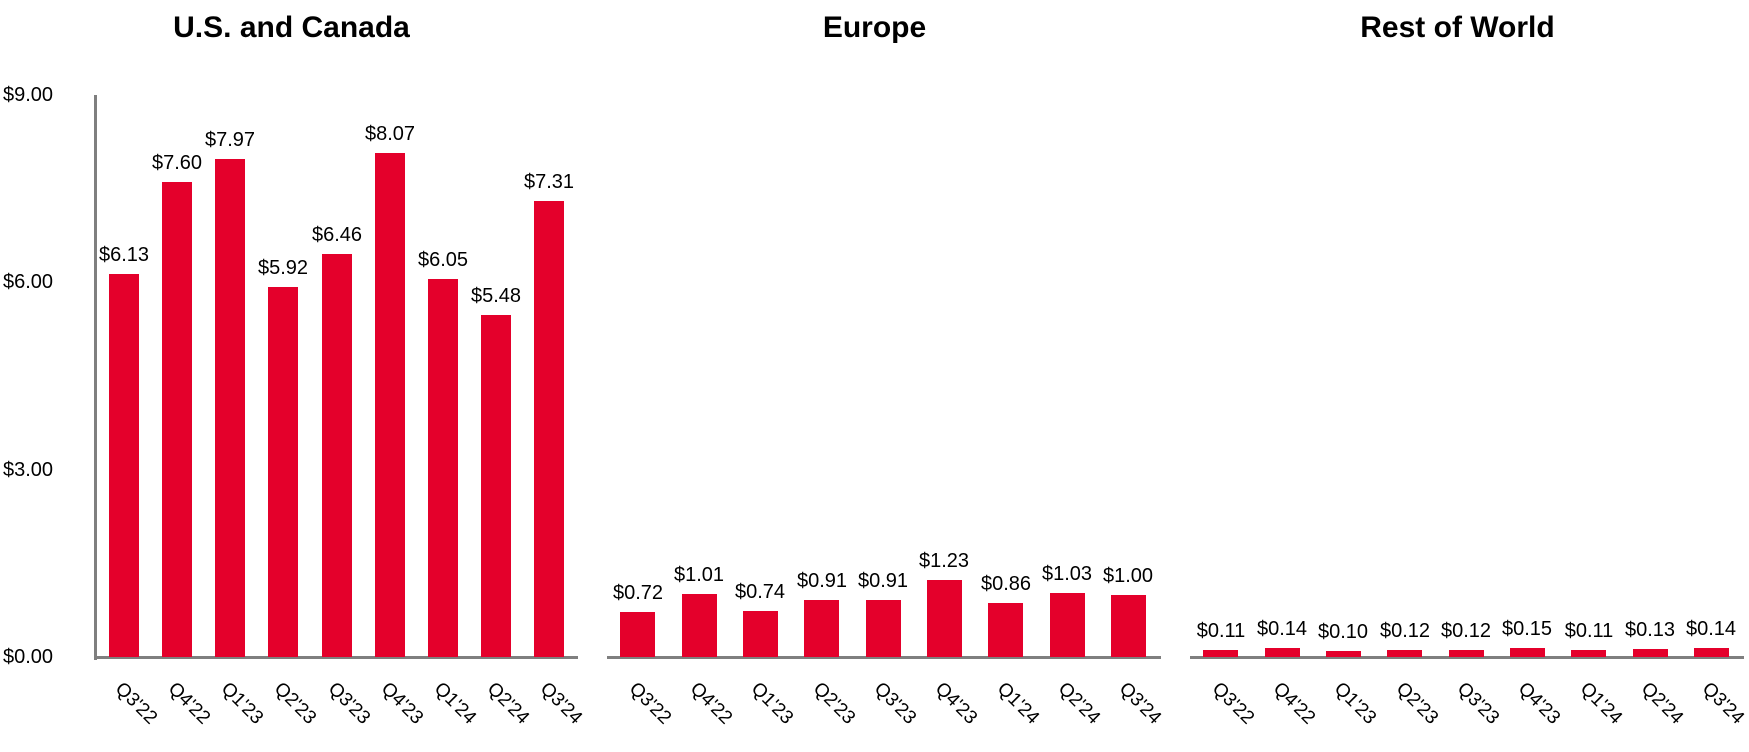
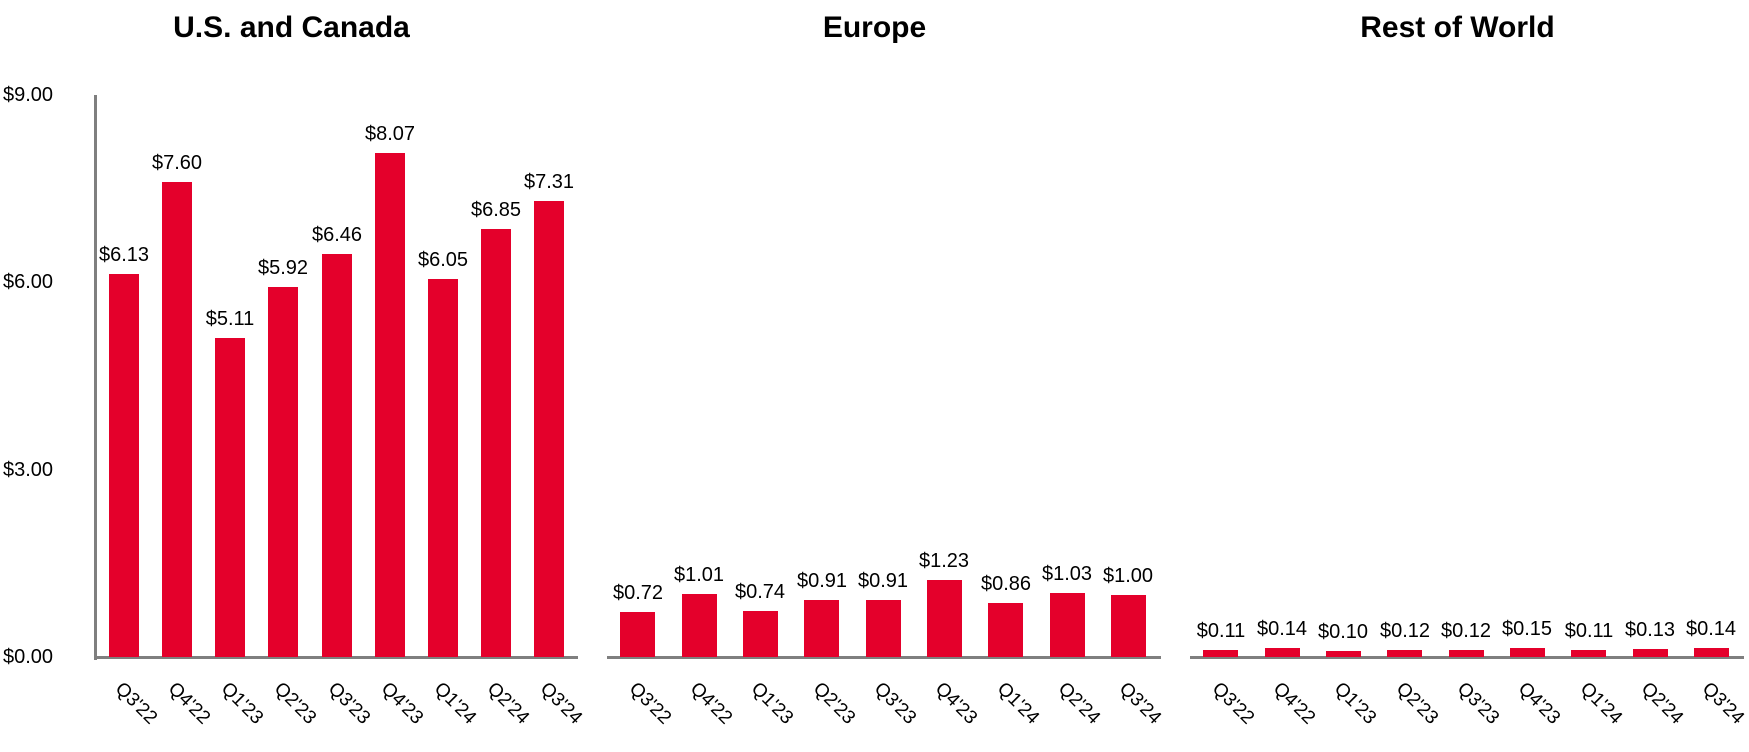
U.S. and Canada/Q1'23: $7.97 -> $5.11
U.S. and Canada/Q2'24: $5.48 -> $6.85
